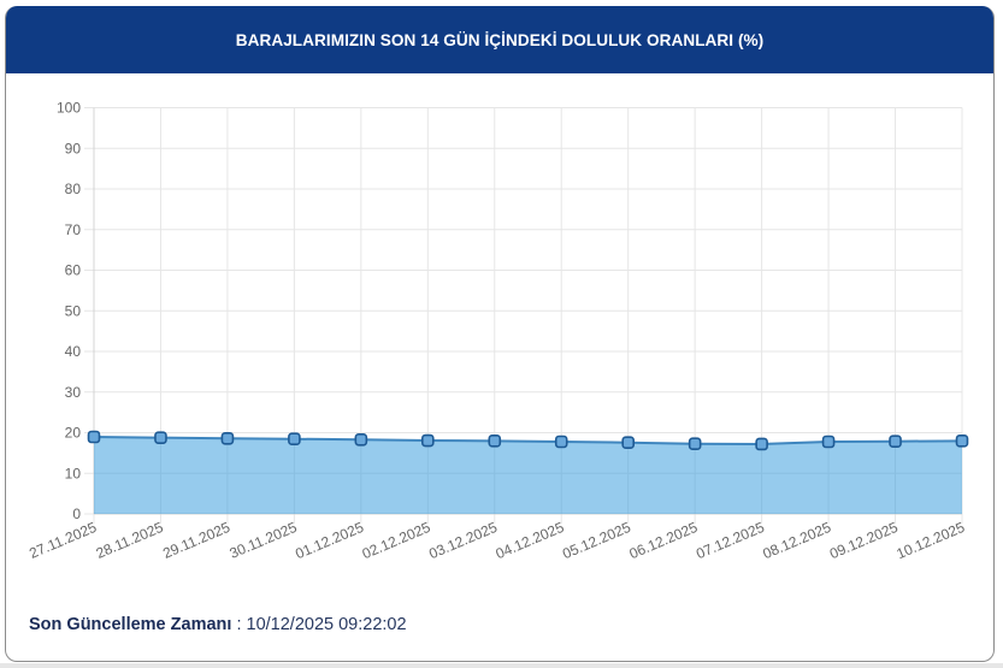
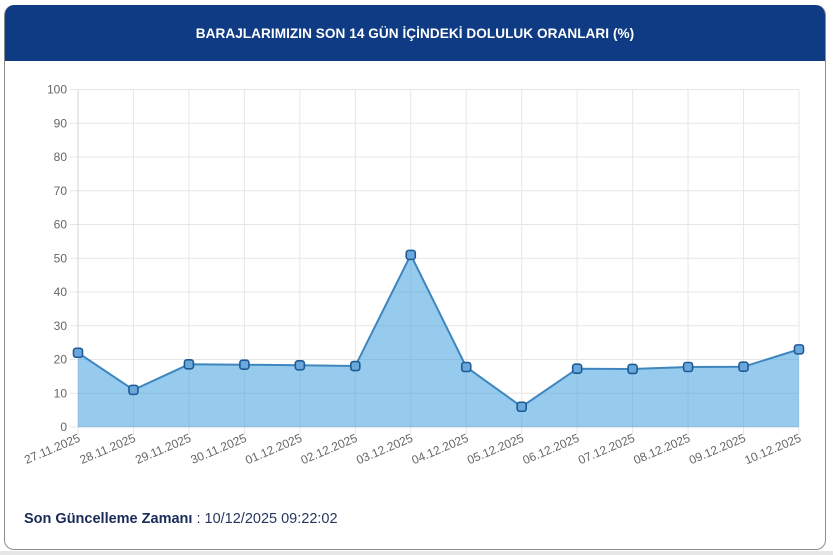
27.11.2025: 19 -> 22
28.11.2025: 19 -> 11
03.12.2025: 18 -> 51
05.12.2025: 18 -> 6
10.12.2025: 18 -> 23
